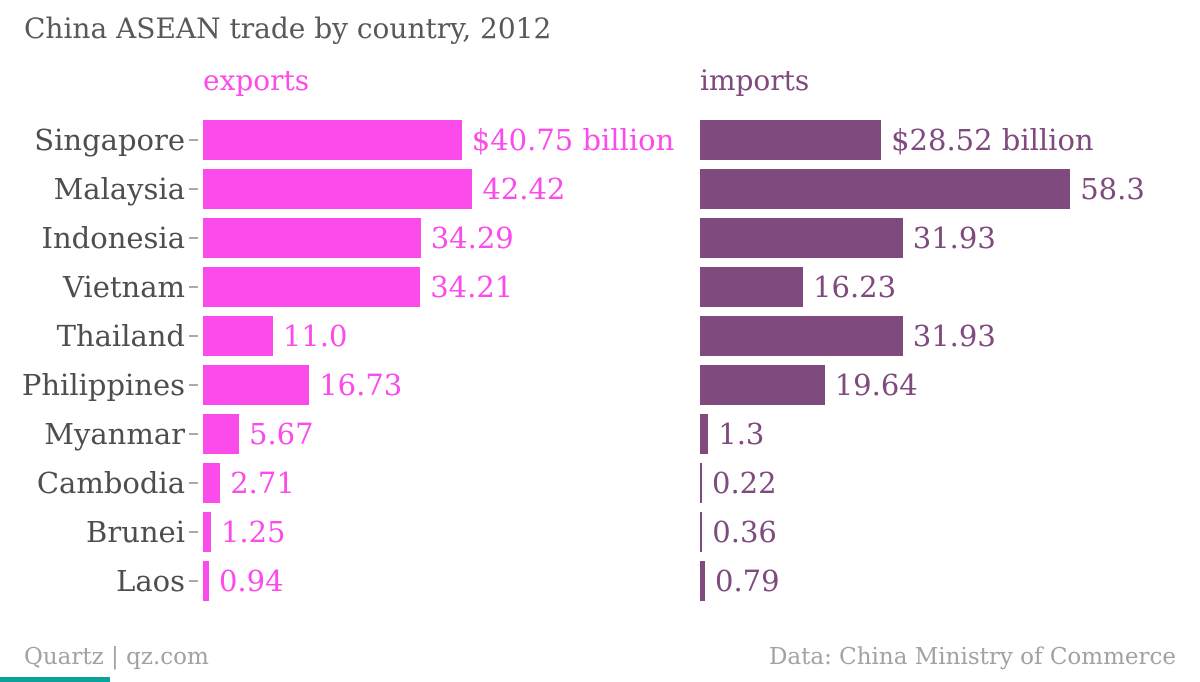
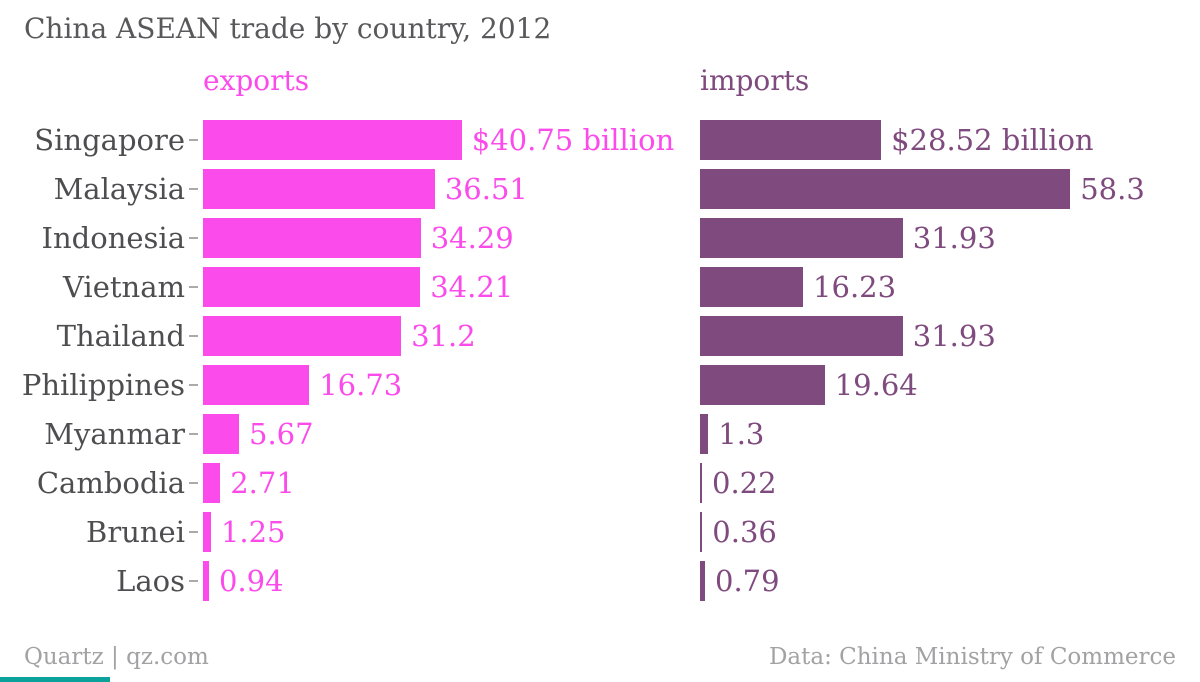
exports/Malaysia: 42.42 -> 36.51
exports/Thailand: 11.0 -> 31.2
